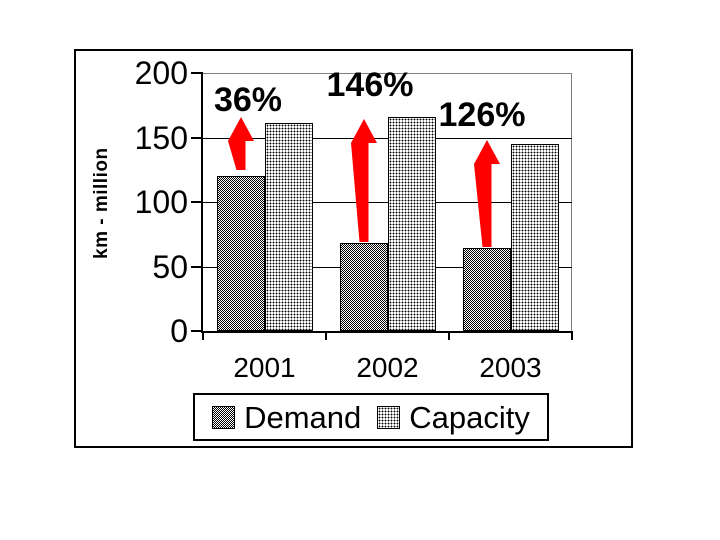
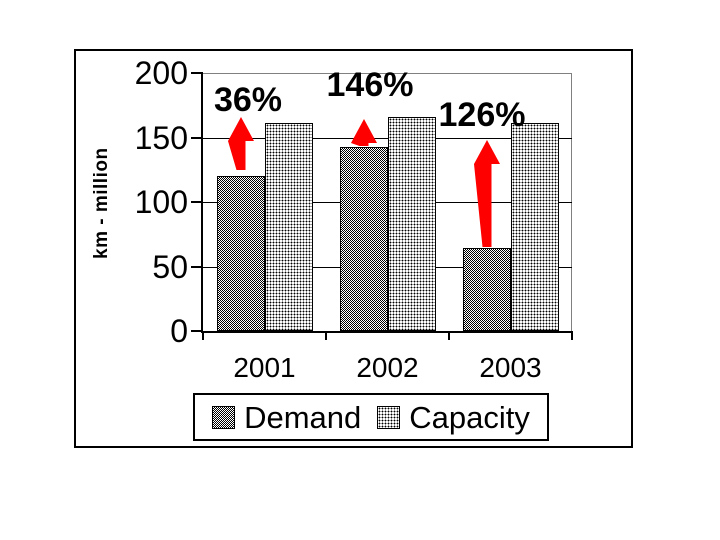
Demand/2002: 68 -> 143
Capacity/2003: 145 -> 161
